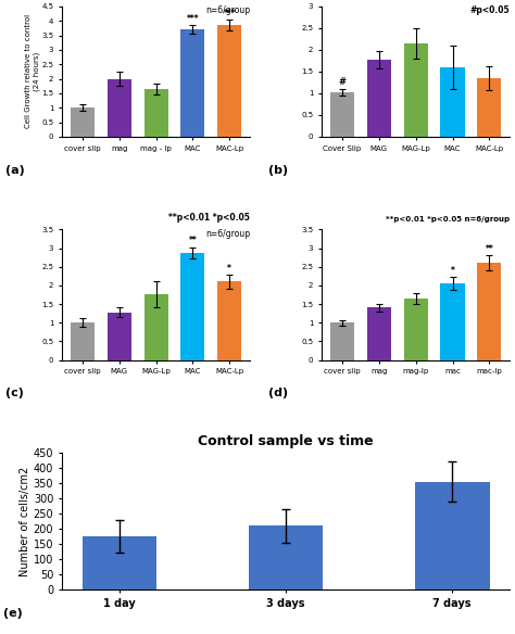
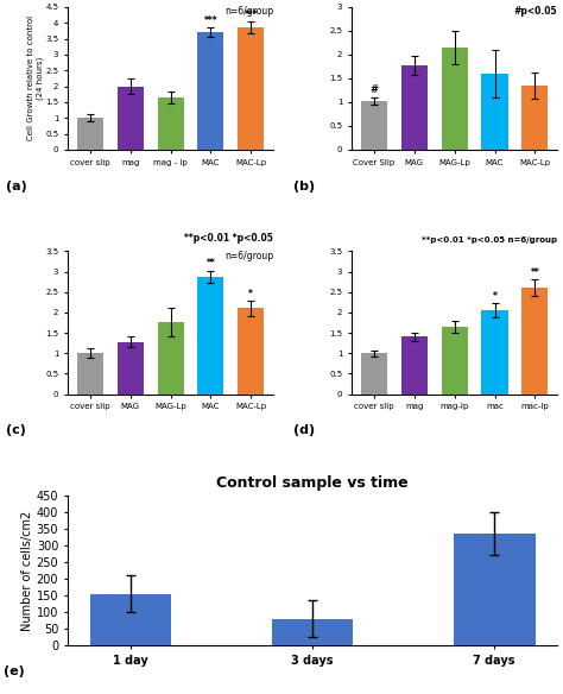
Control sample vs time/1 day: 175 -> 155
Control sample vs time/3 days: 210 -> 80
Control sample vs time/7 days: 355 -> 335
